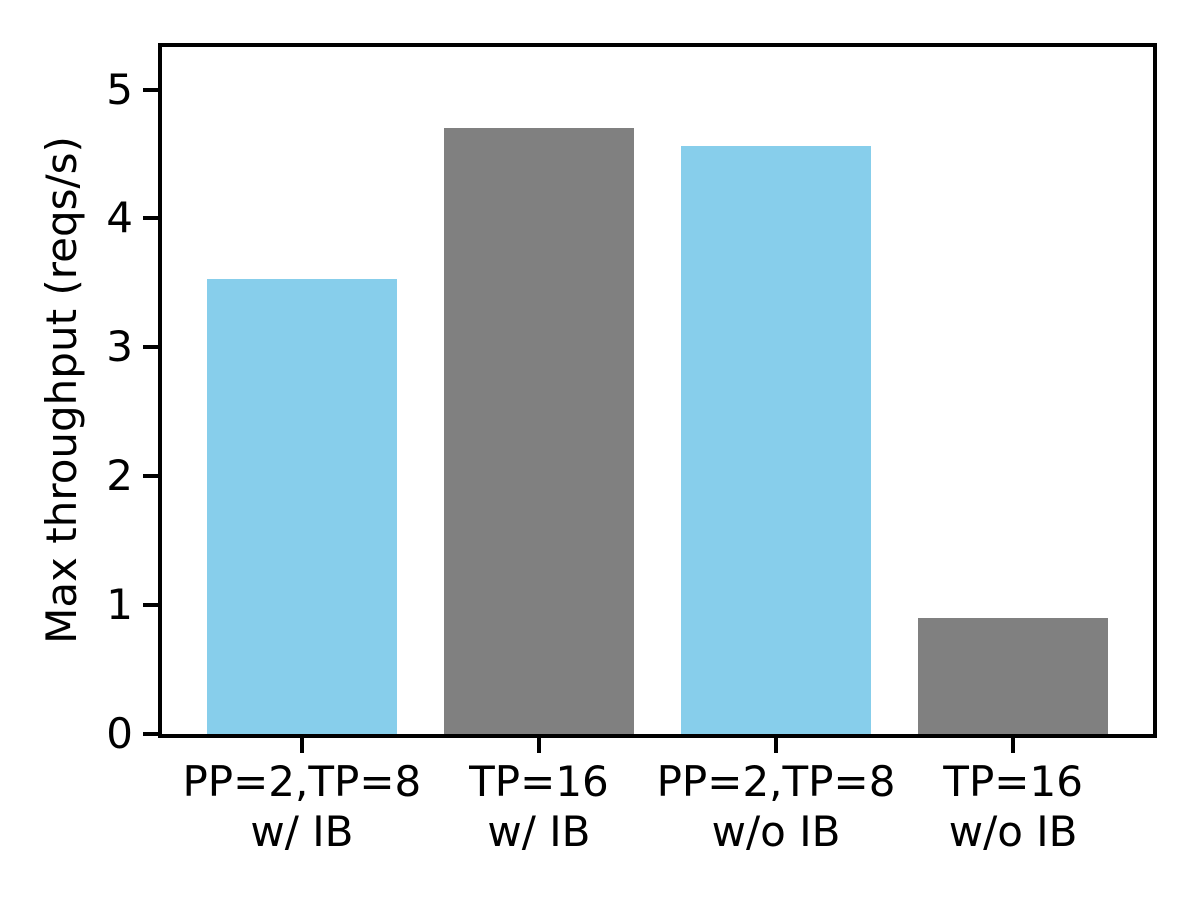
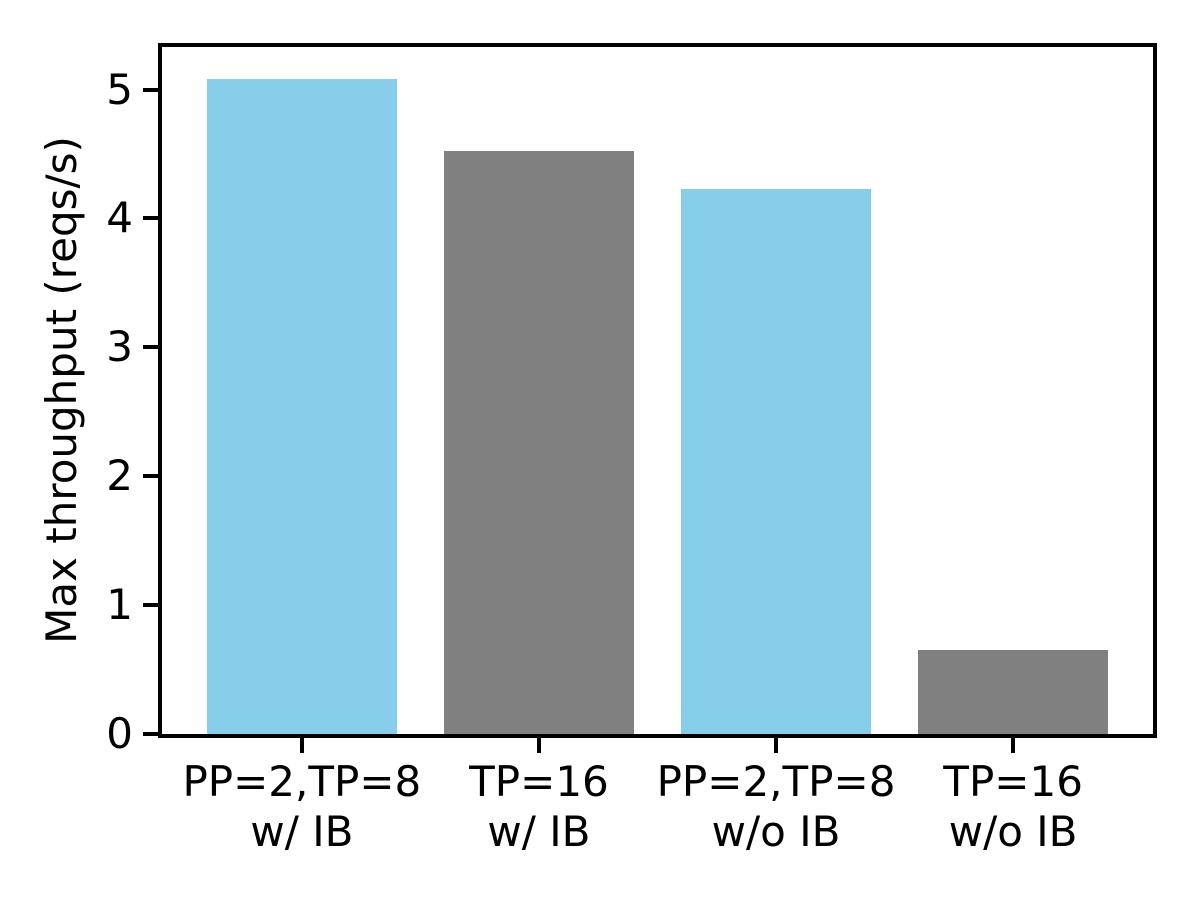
PP=2,TP=8 w/ IB: 3.53 -> 5.08
TP=16 w/ IB: 4.70 -> 4.52
PP=2,TP=8 w/o IB: 4.56 -> 4.23
TP=16 w/o IB: 0.90 -> 0.65
